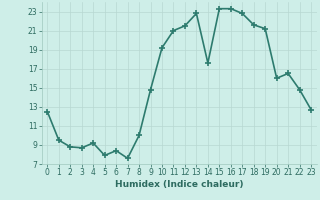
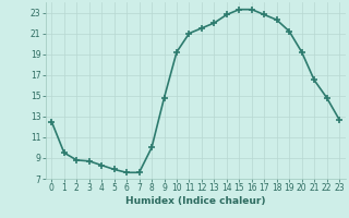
4: 9.2 -> 8.3
6: 8.4 -> 7.6
13: 22.8 -> 22.0
14: 17.6 -> 22.8
18: 21.6 -> 22.3
20: 16.0 -> 19.2
